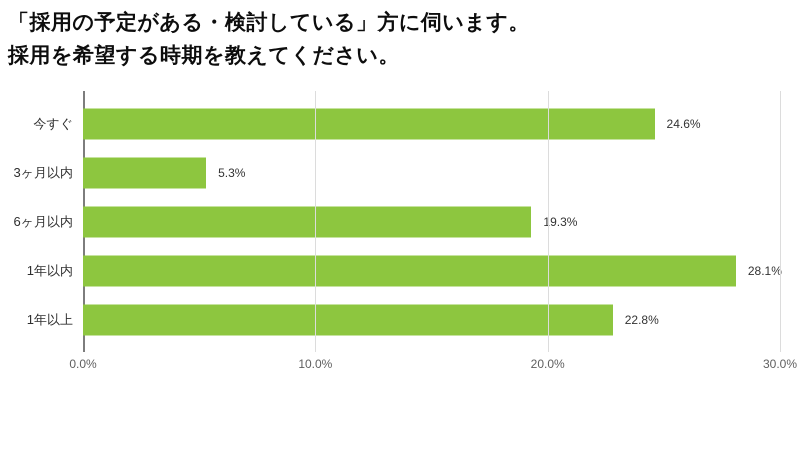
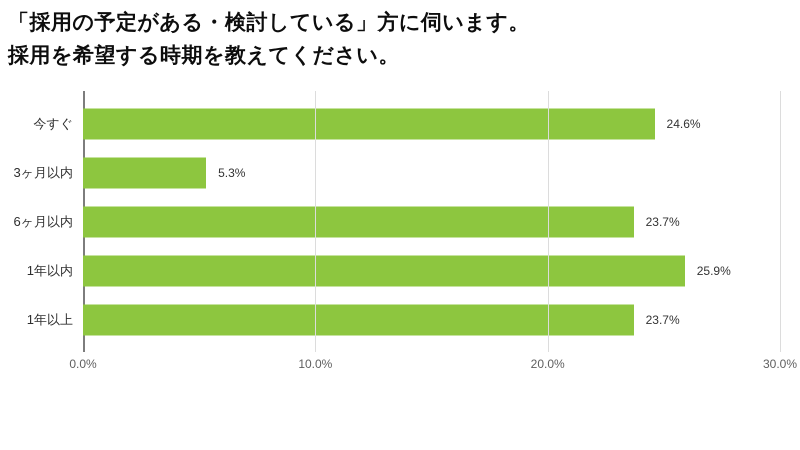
6ヶ月以内: 19.3% -> 23.7%
1年以内: 28.1% -> 25.9%
1年以上: 22.8% -> 23.7%
